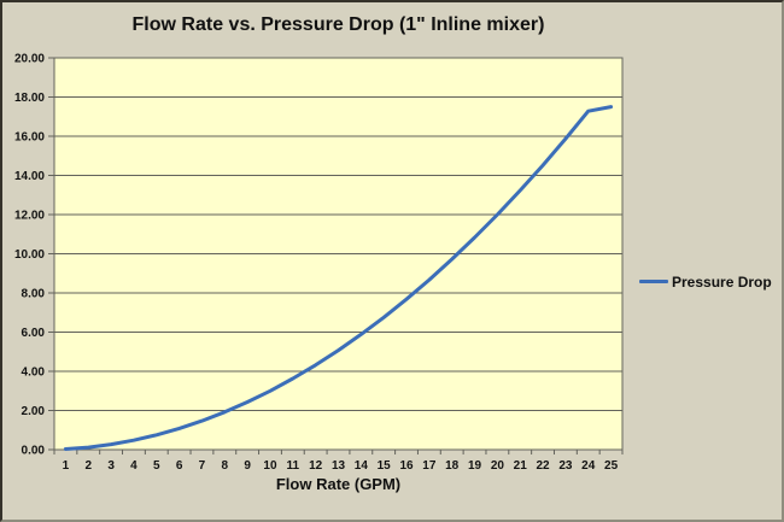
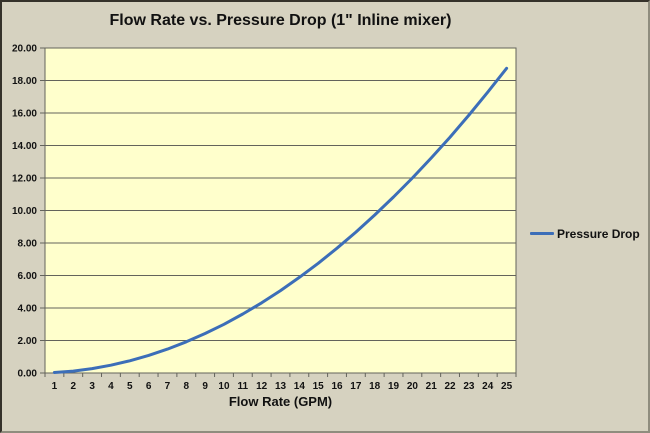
25: 17.5 -> 18.8
